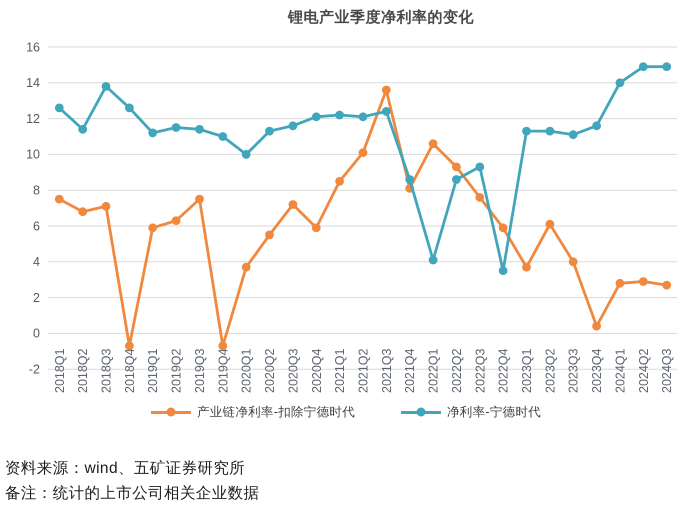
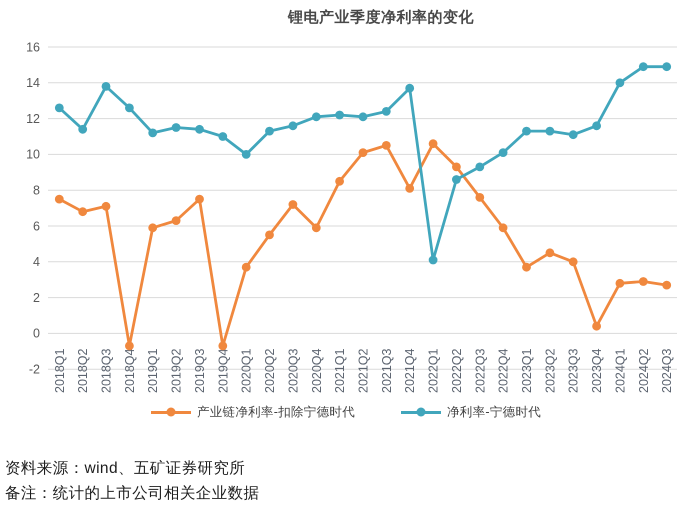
产业链净利率-扣除宁德时代/2021Q3: 13.6 -> 10.5
净利率-宁德时代/2021Q4: 8.6 -> 13.7
净利率-宁德时代/2022Q4: 3.5 -> 10.1
产业链净利率-扣除宁德时代/2023Q2: 6.1 -> 4.5
